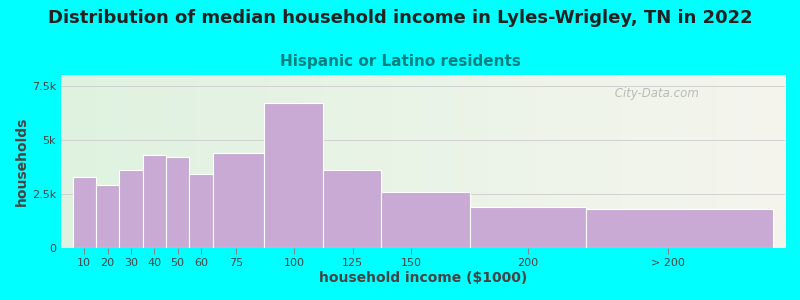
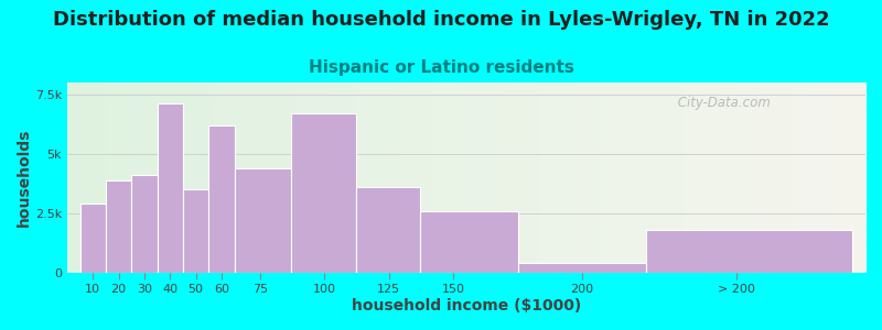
10: 3.3k -> 2.9k
20: 2.9k -> 3.9k
30: 3.6k -> 4.1k
40: 4.3k -> 7.1k
50: 4.2k -> 3.5k
60: 3.4k -> 6.2k
200: 1.9k -> 0.4k
